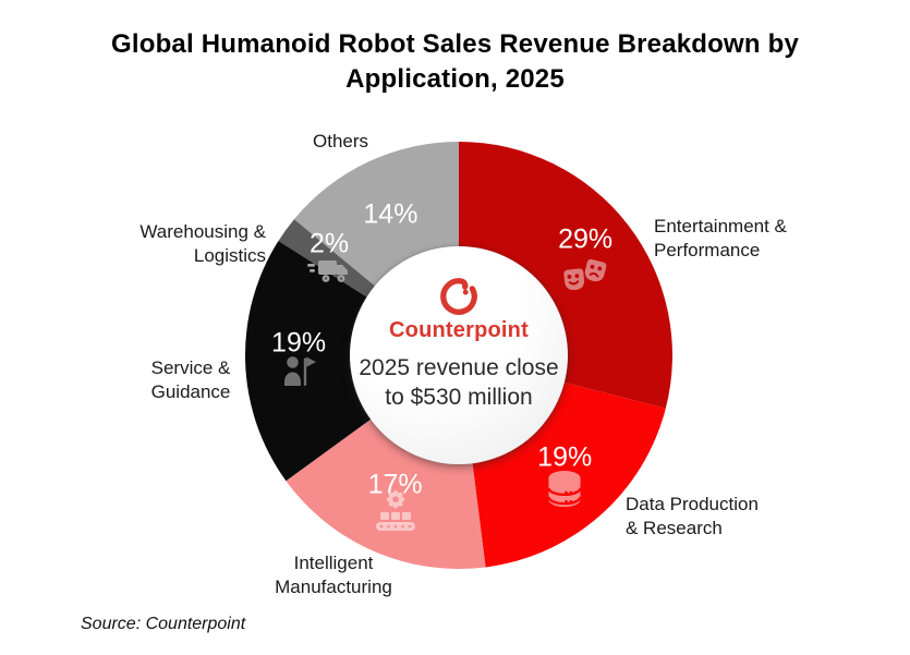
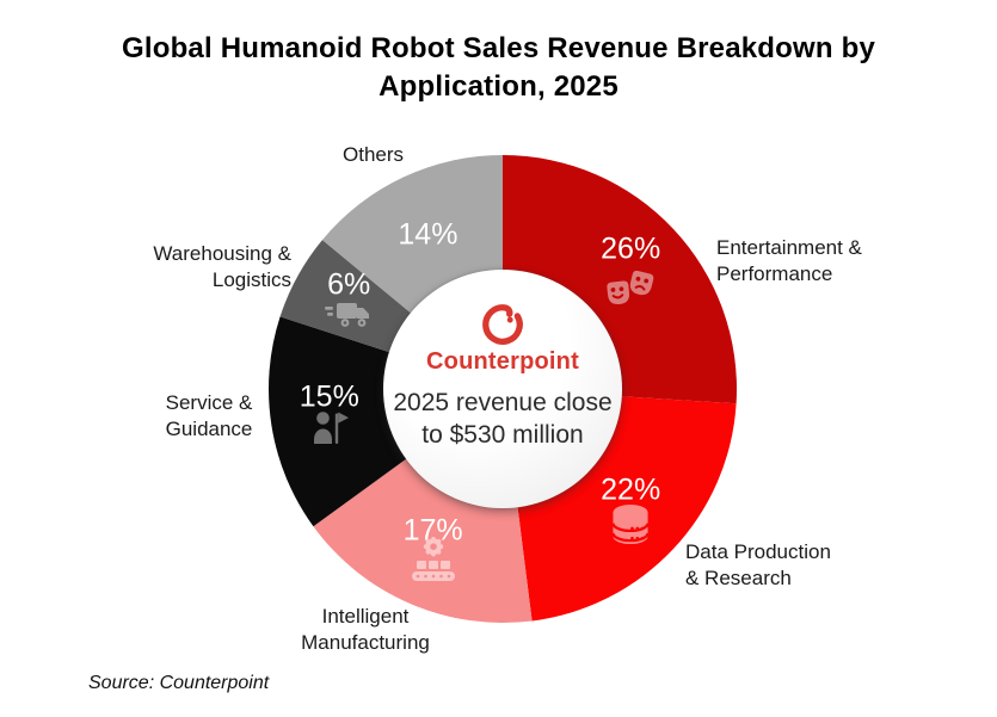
Entertainment & Performance: 29% -> 26%
Data Production & Research: 19% -> 22%
Service & Guidance: 19% -> 15%
Warehousing & Logistics: 2% -> 6%
